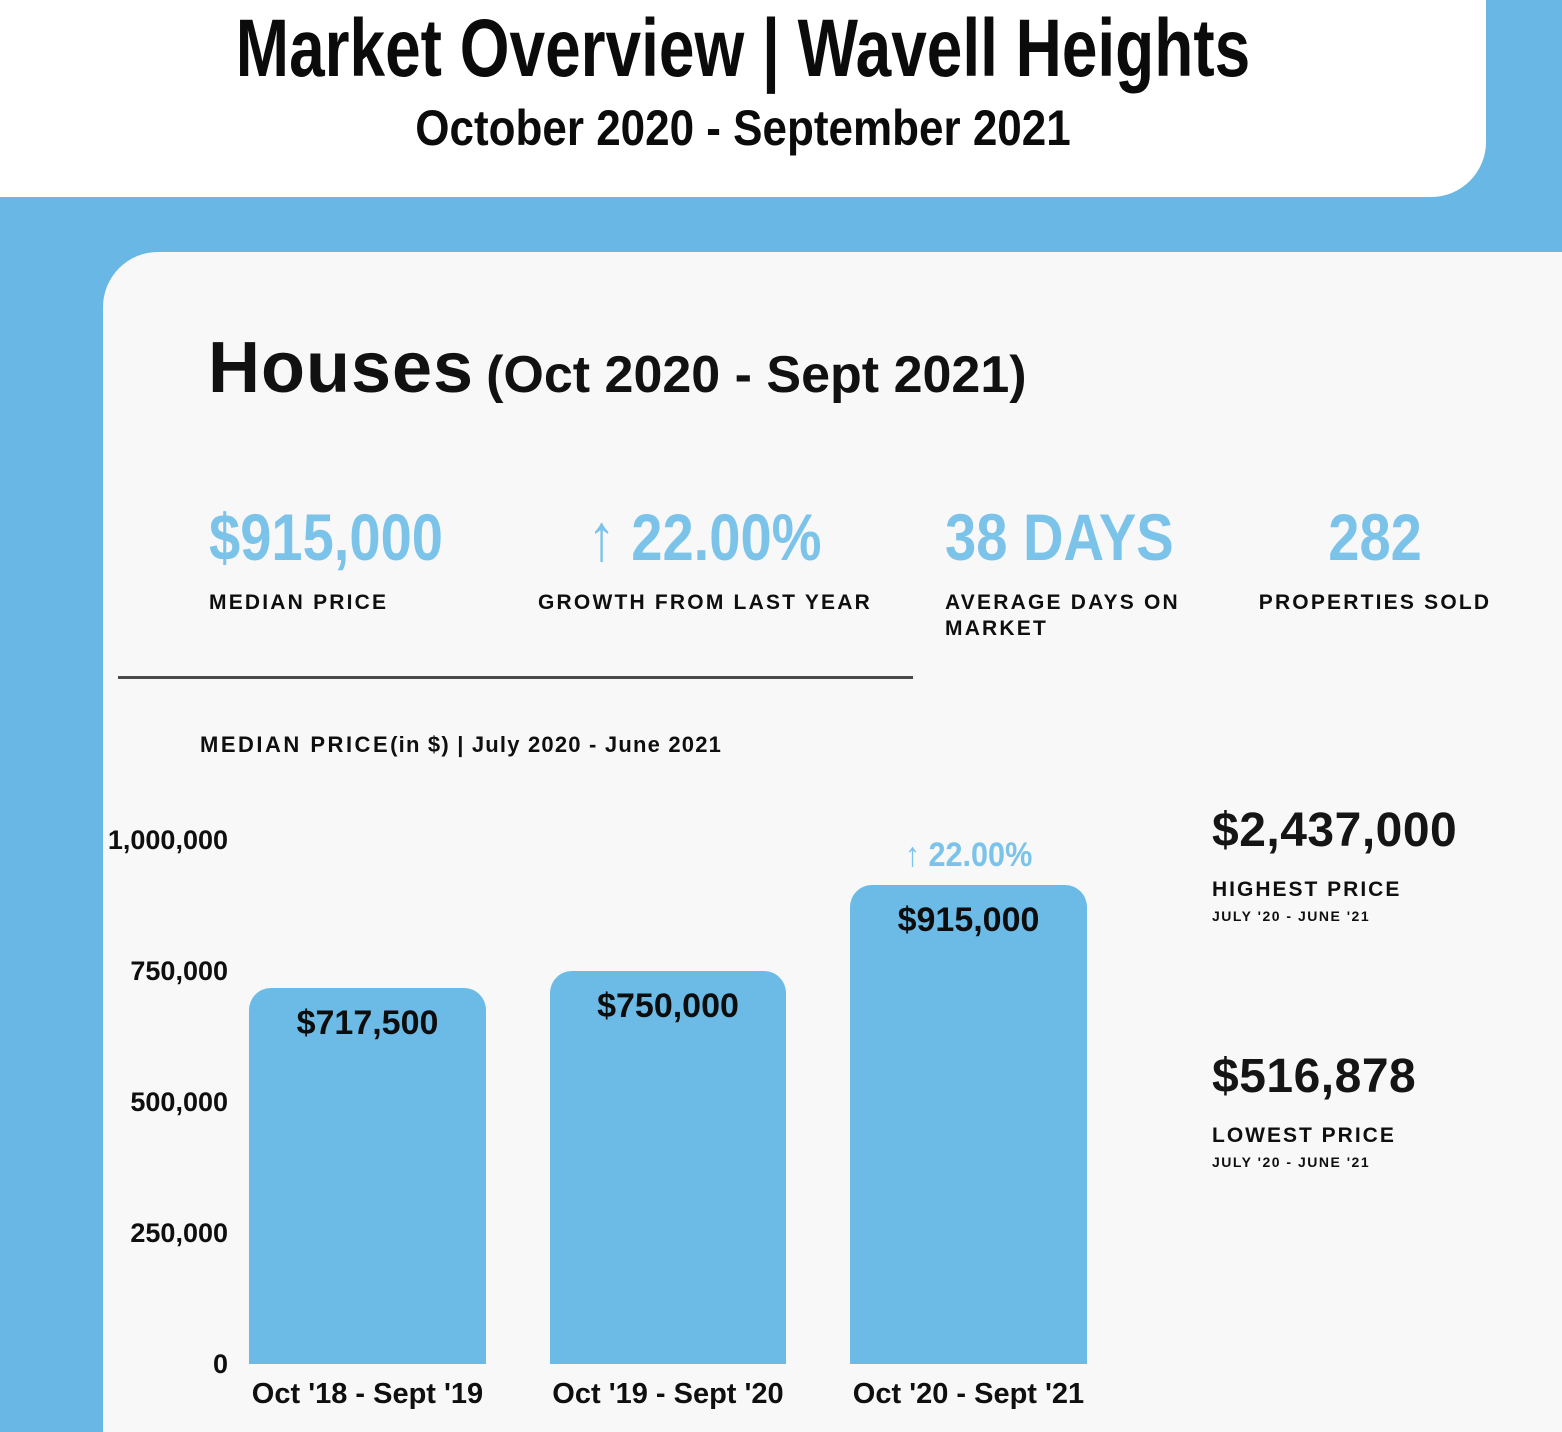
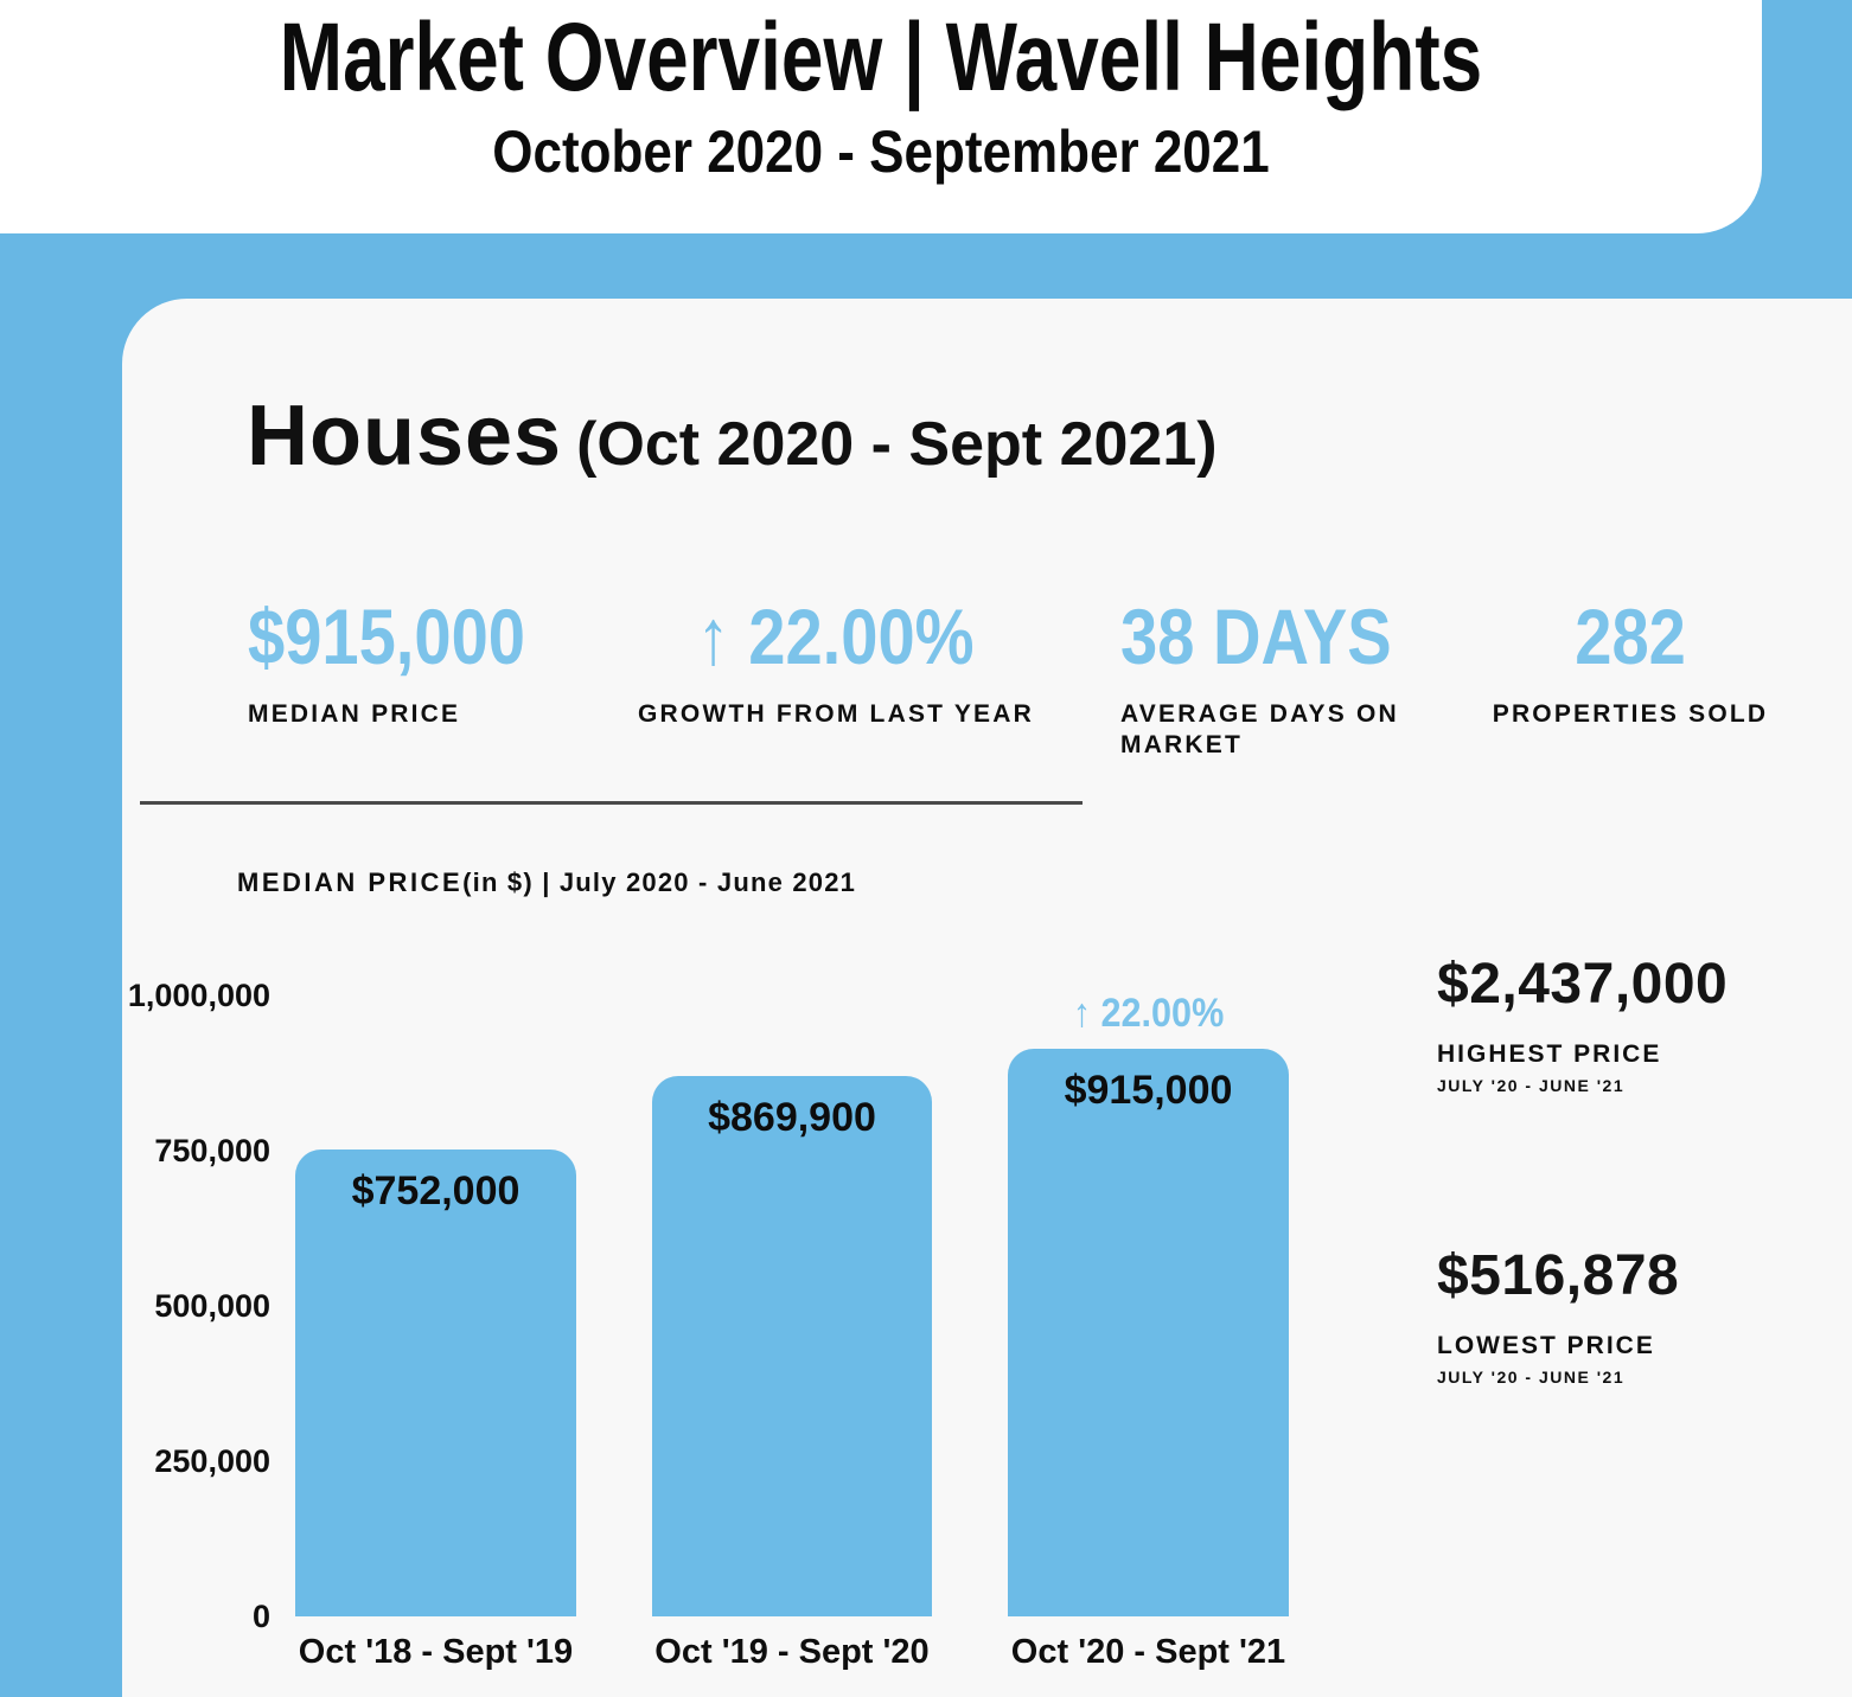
Oct '18 - Sept '19: $717,500 -> $752,000
Oct '19 - Sept '20: $750,000 -> $869,900
